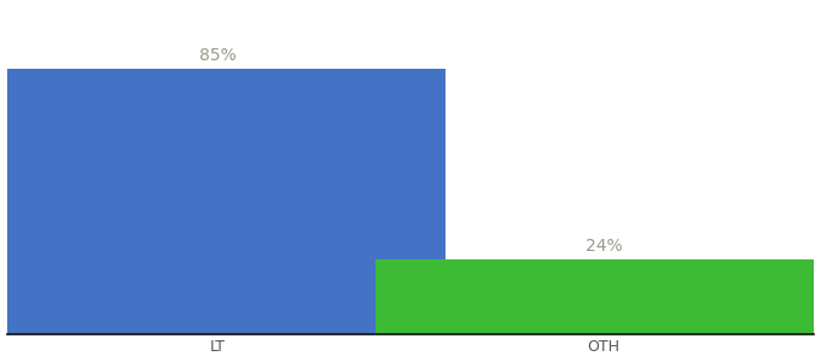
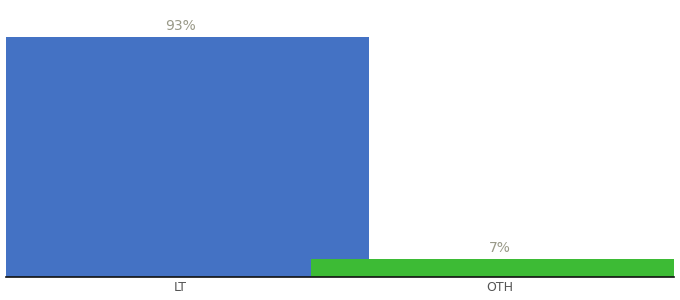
LT: 85% -> 93%
OTH: 24% -> 7%
